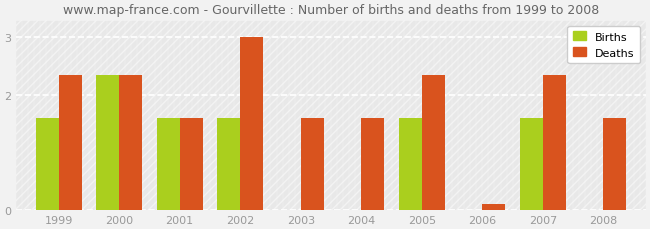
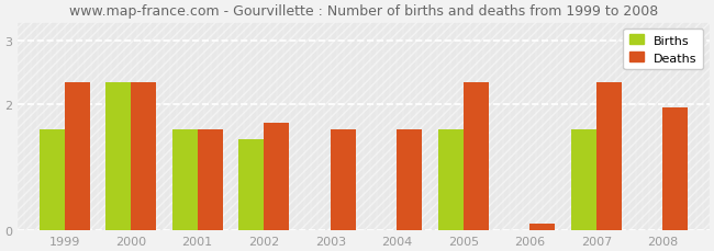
Births/2002: 1.60 -> 1.44
Deaths/2002: 3.00 -> 1.70
Deaths/2008: 1.60 -> 1.94
